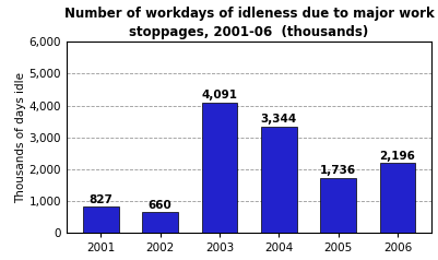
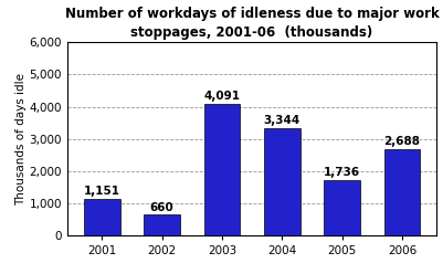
2001: 827 -> 1,151
2006: 2,196 -> 2,688
